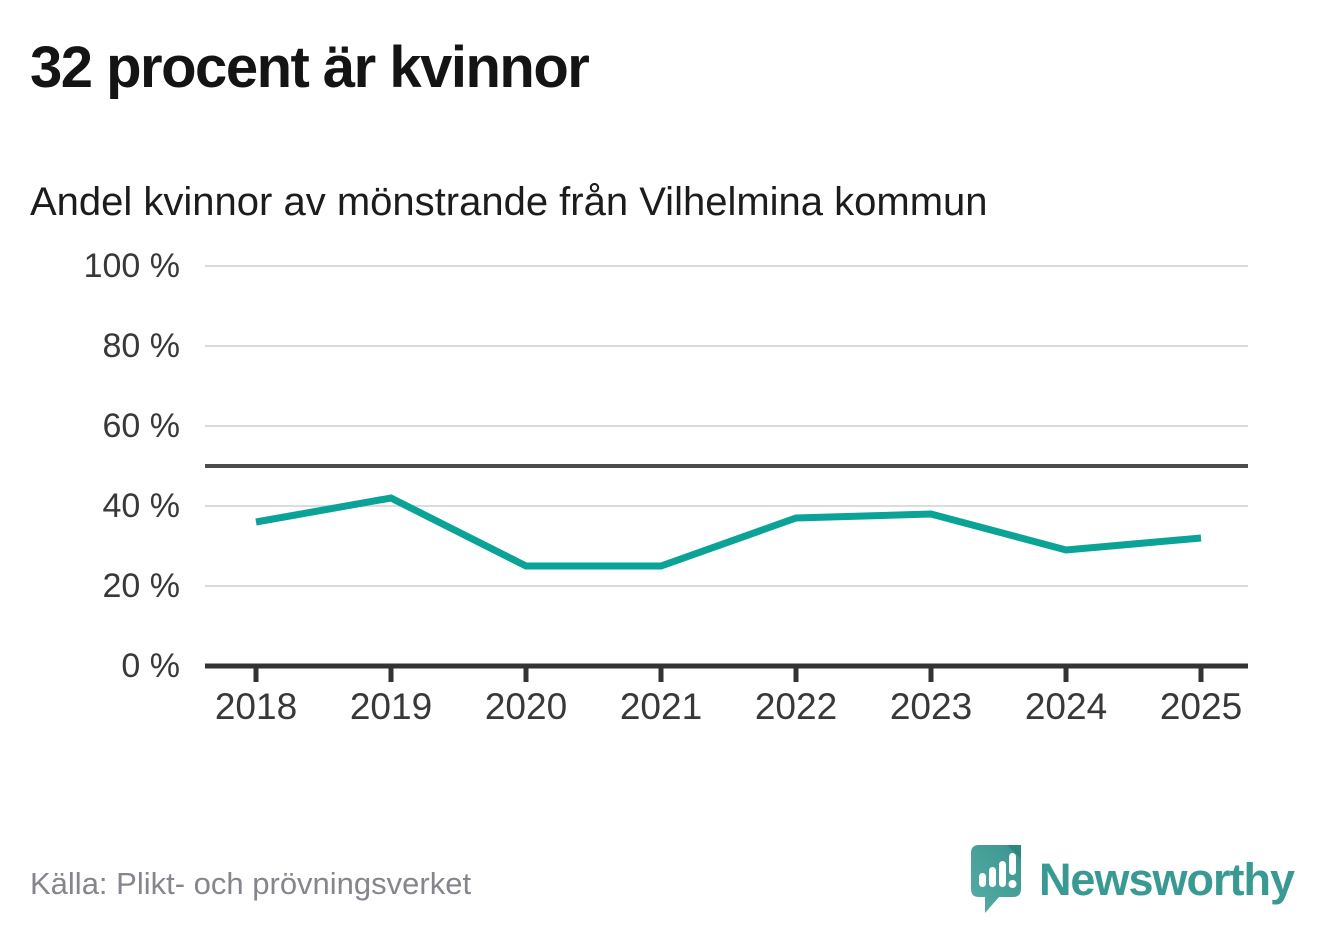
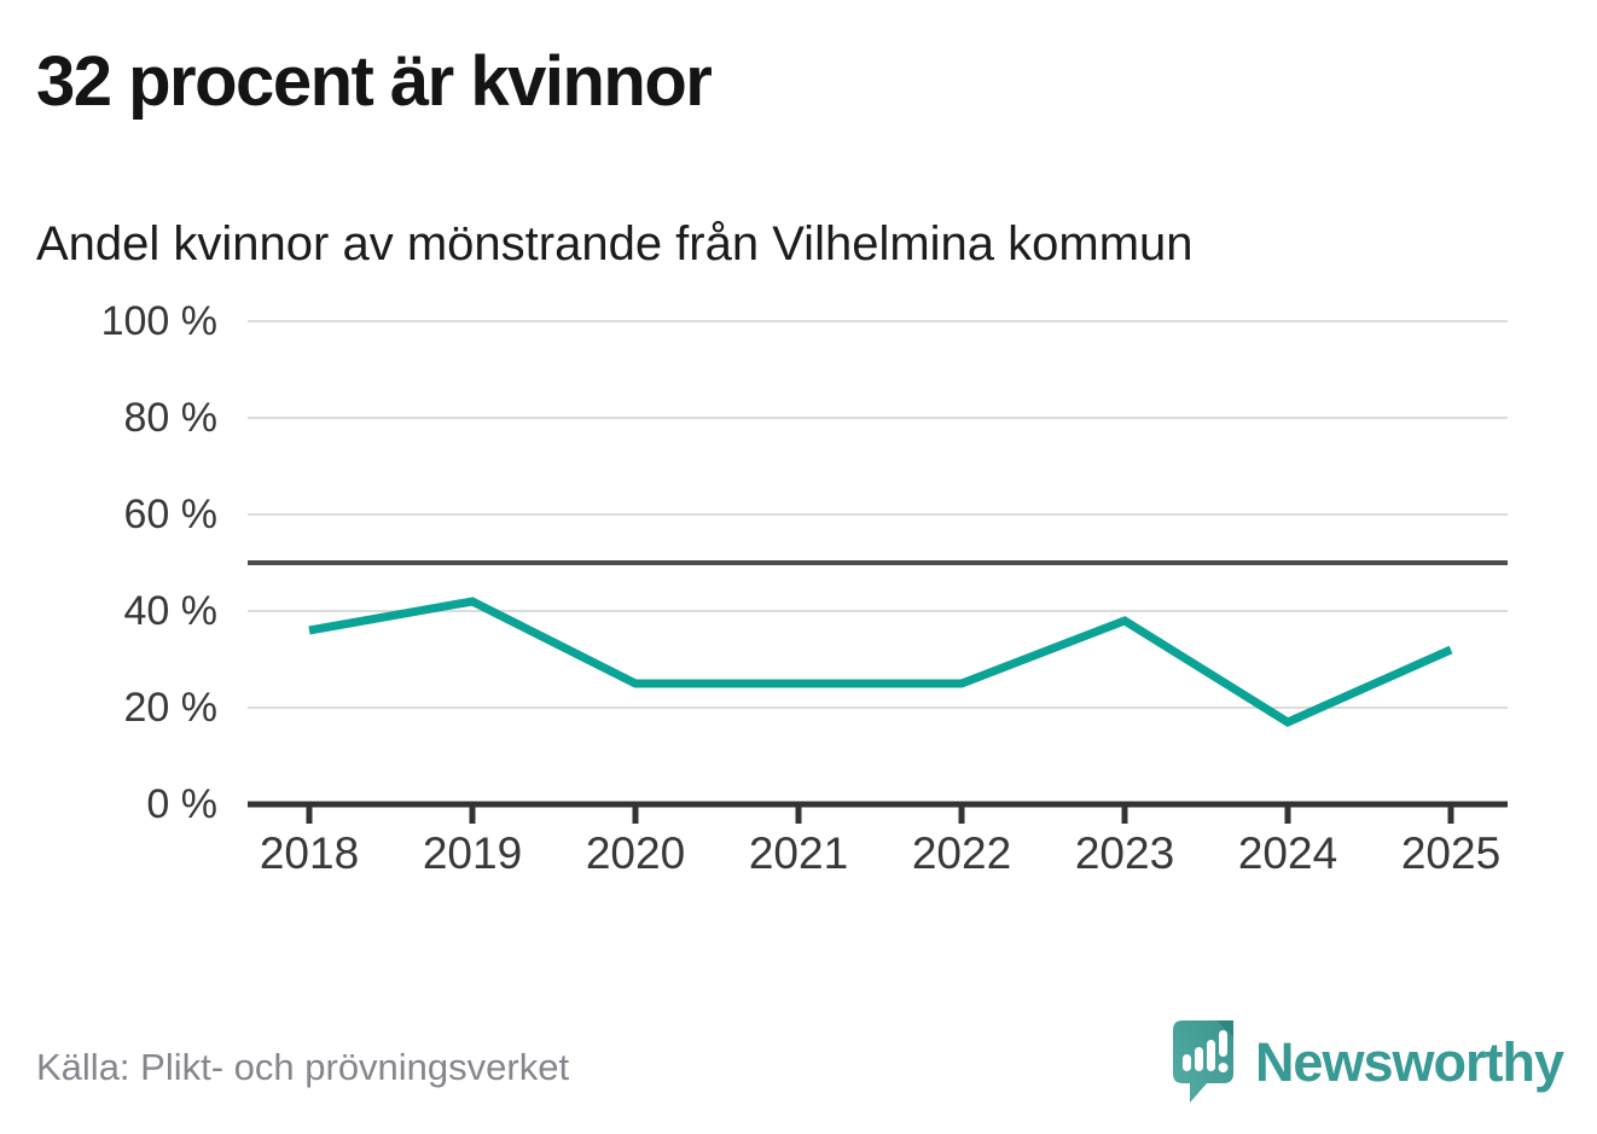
2022: 37% -> 25%
2024: 29% -> 17%
